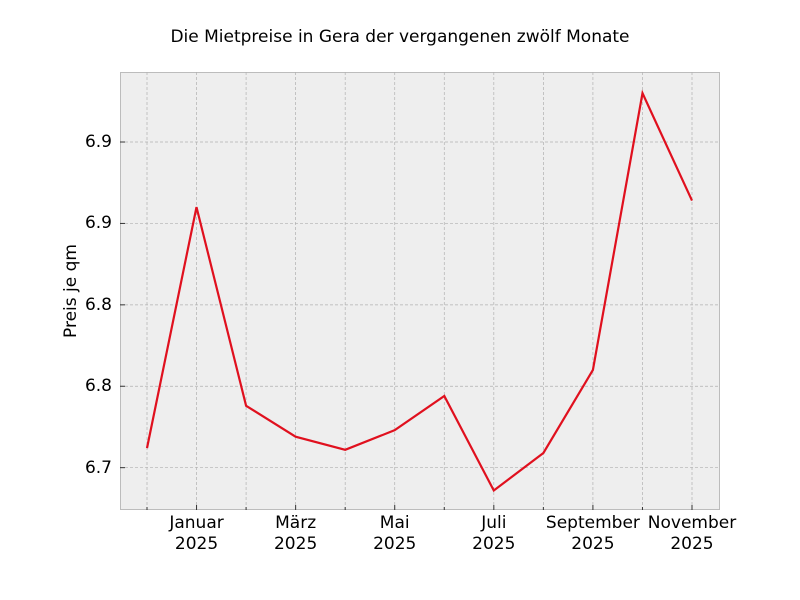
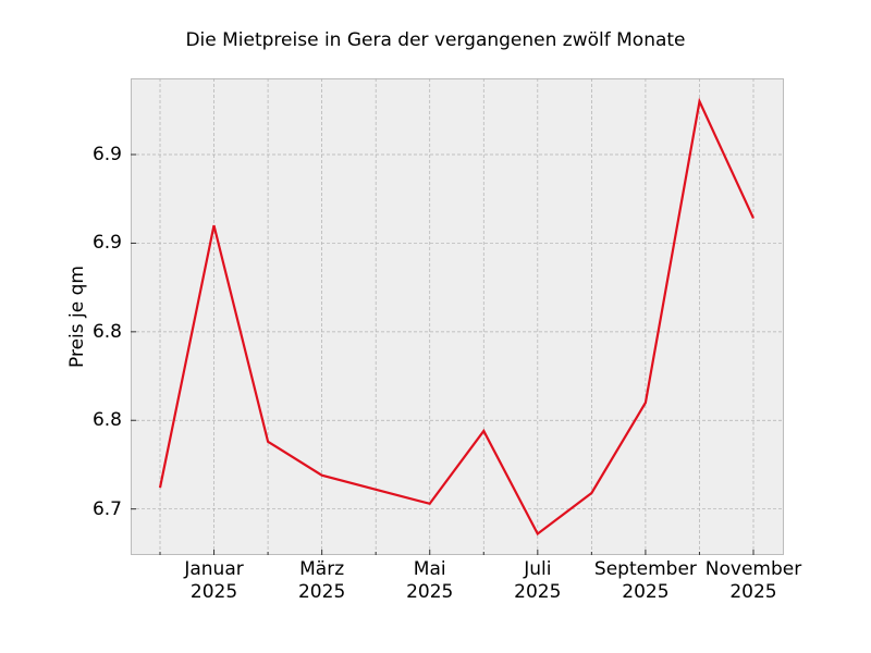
Mai 2025: 6.723 -> 6.703
